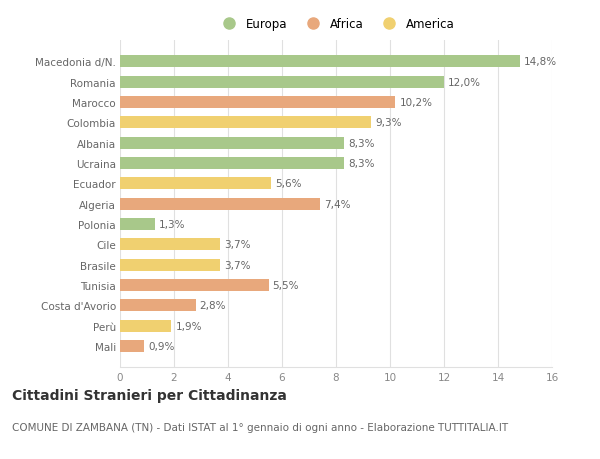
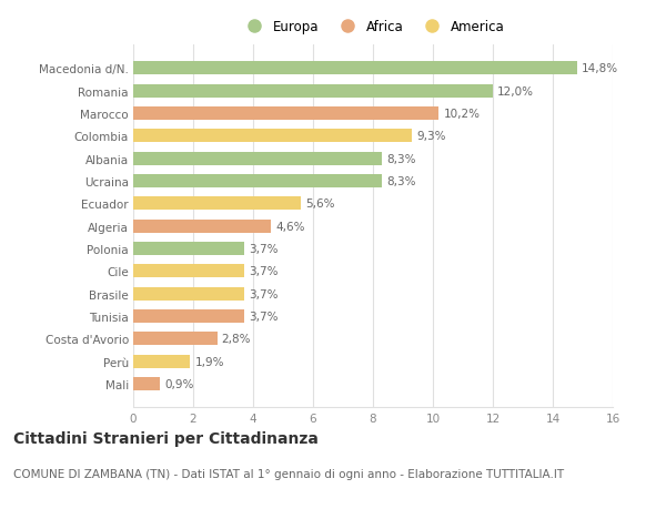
Algeria: 7,4% -> 4,6%
Polonia: 1,3% -> 3,7%
Tunisia: 5,5% -> 3,7%
